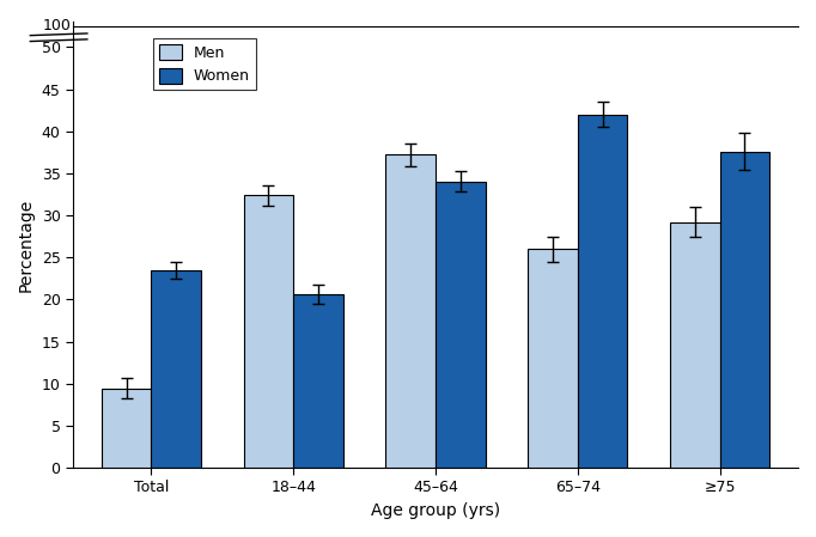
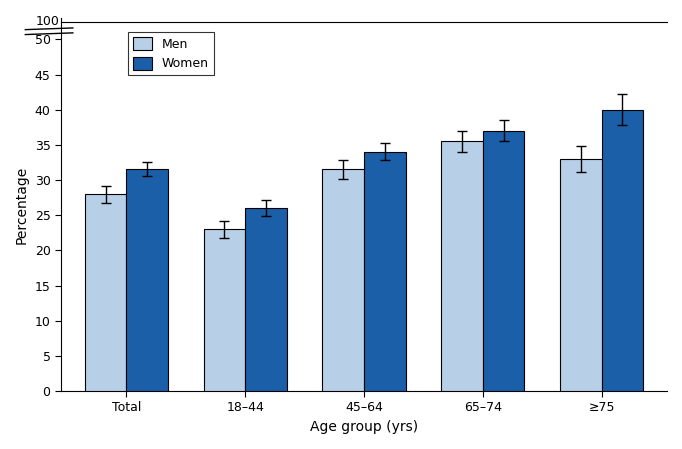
Men/Total: 9.4 -> 28.0
Women/Total: 23.4 -> 31.5
Men/18–44: 32.4 -> 23.0
Women/18–44: 20.6 -> 26.0
Men/45–64: 37.2 -> 31.5
Men/65–74: 26.0 -> 35.5
Women/65–74: 42.0 -> 37.0
Men/≥75: 29.2 -> 33.0
Women/≥75: 37.6 -> 40.0
